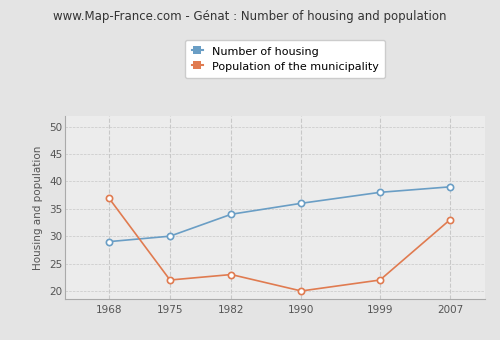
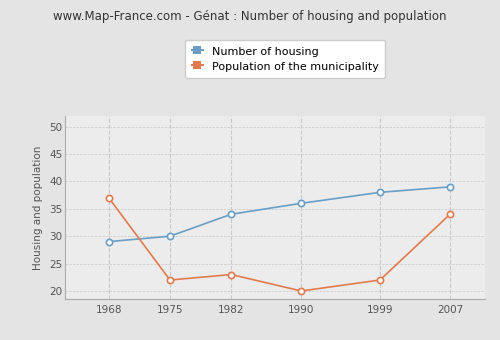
Population of the municipality/2007: 33 -> 34
